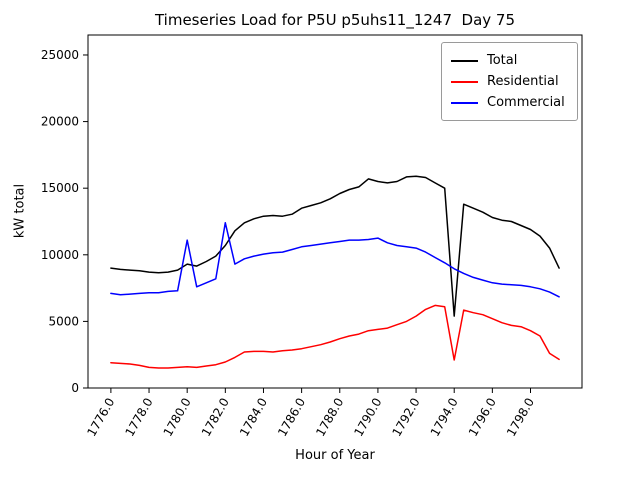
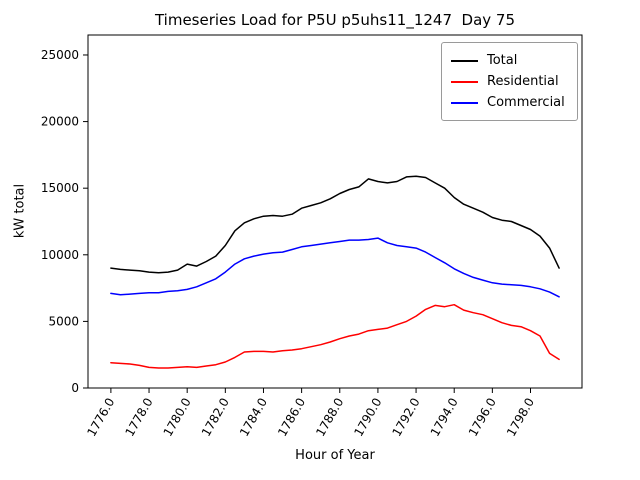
Commercial/1780.0: 11100 -> 7400
Commercial/1782.0: 12400 -> 8700
Total/1794.0: 5400 -> 14300
Residential/1794.0: 2100 -> 6200
